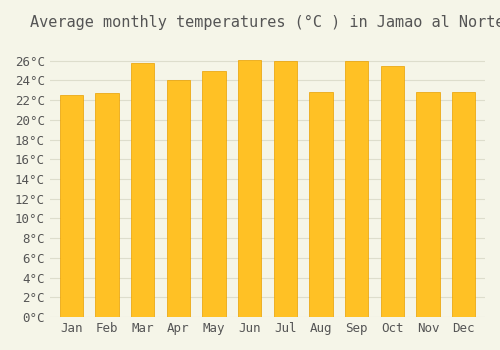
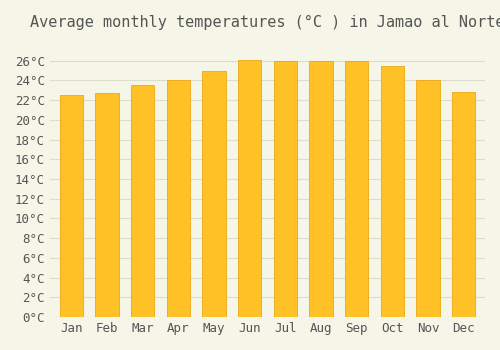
Mar: 25.8°C -> 23.5°C
Aug: 22.8°C -> 26.0°C
Nov: 22.8°C -> 24.0°C
